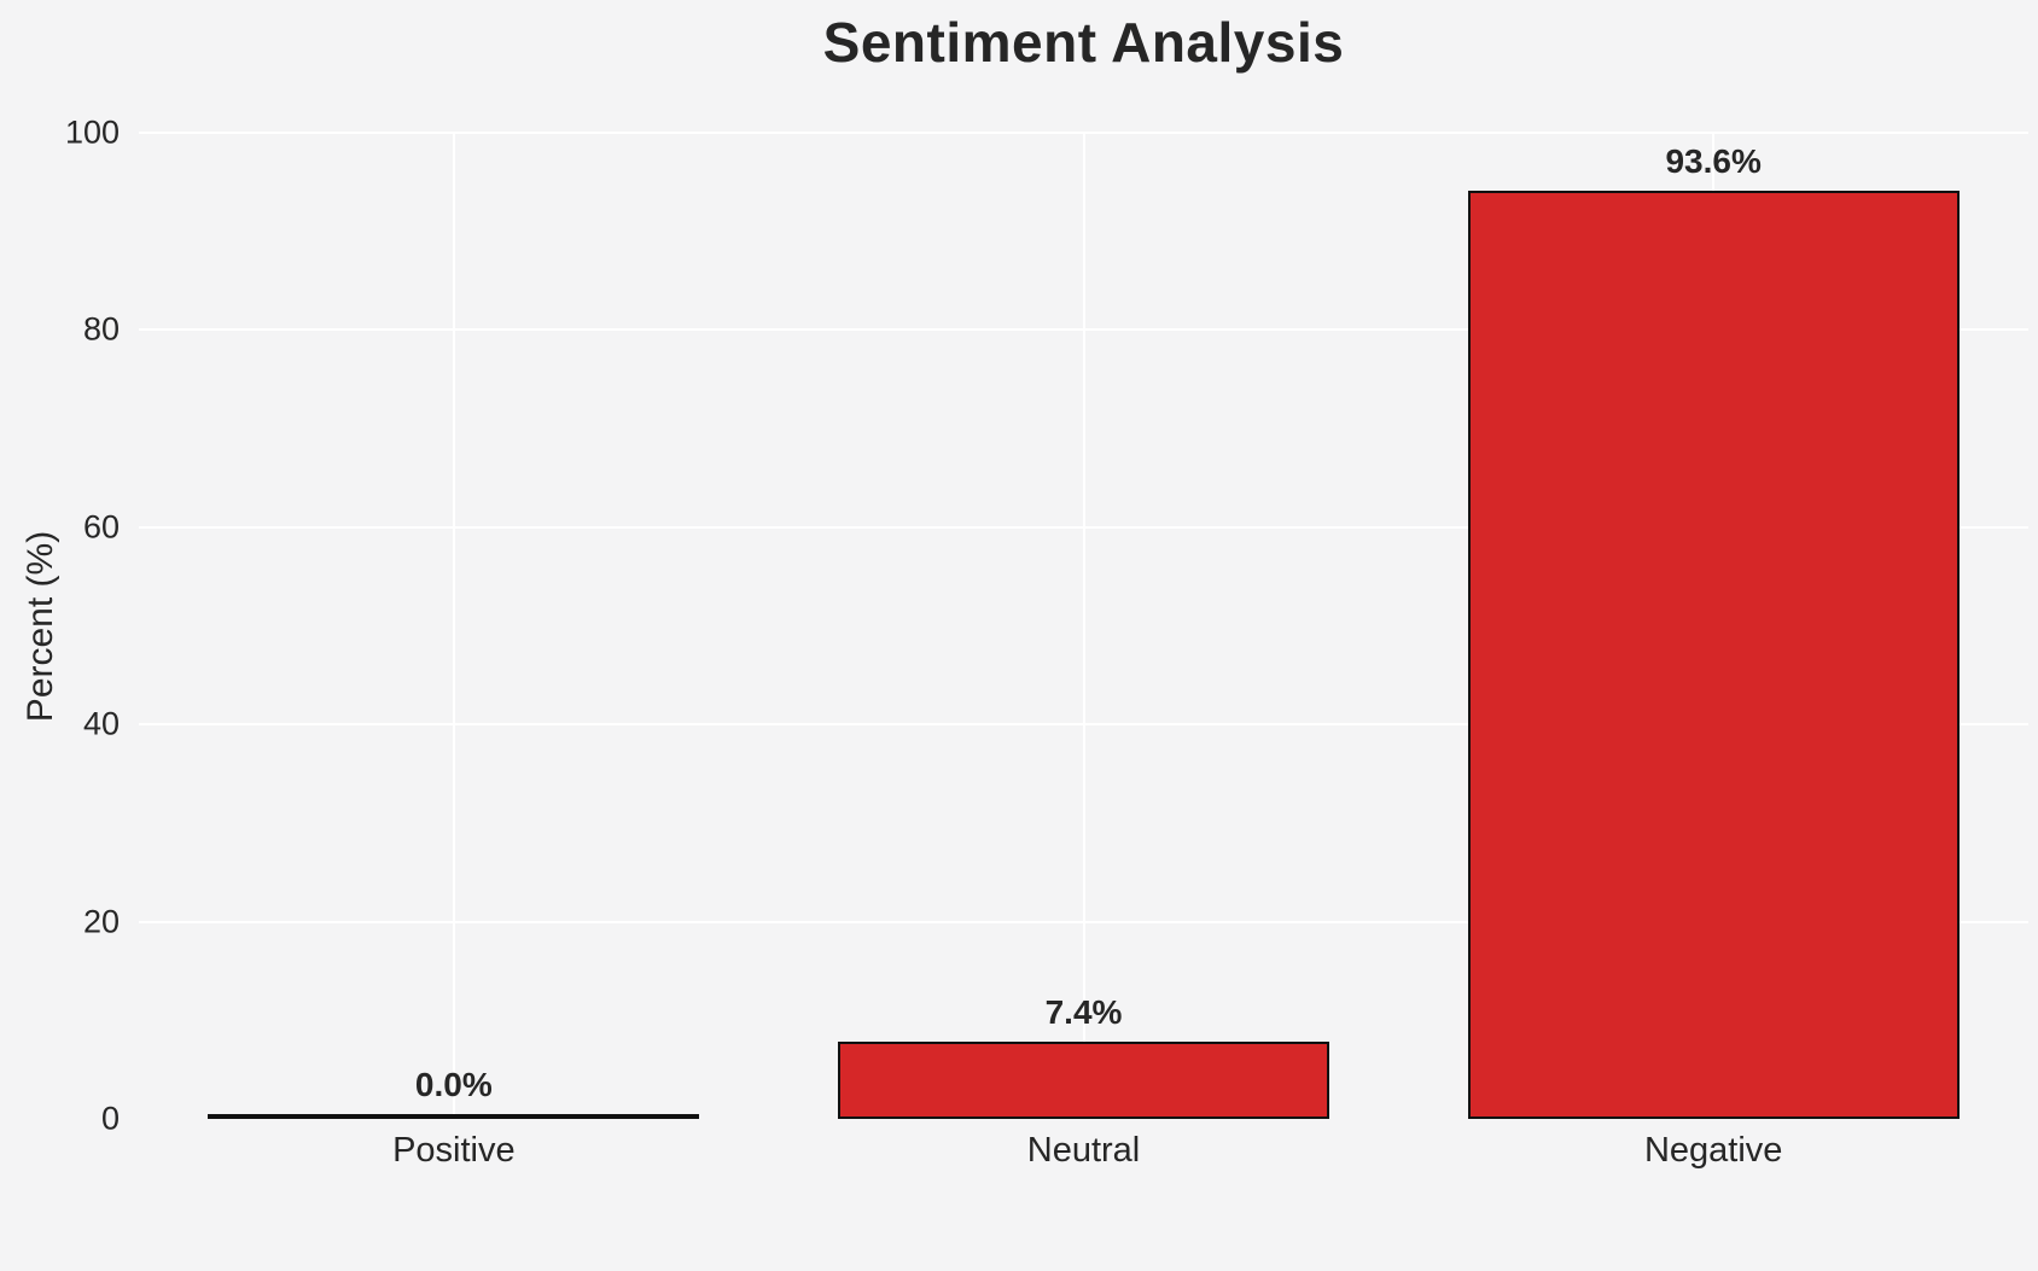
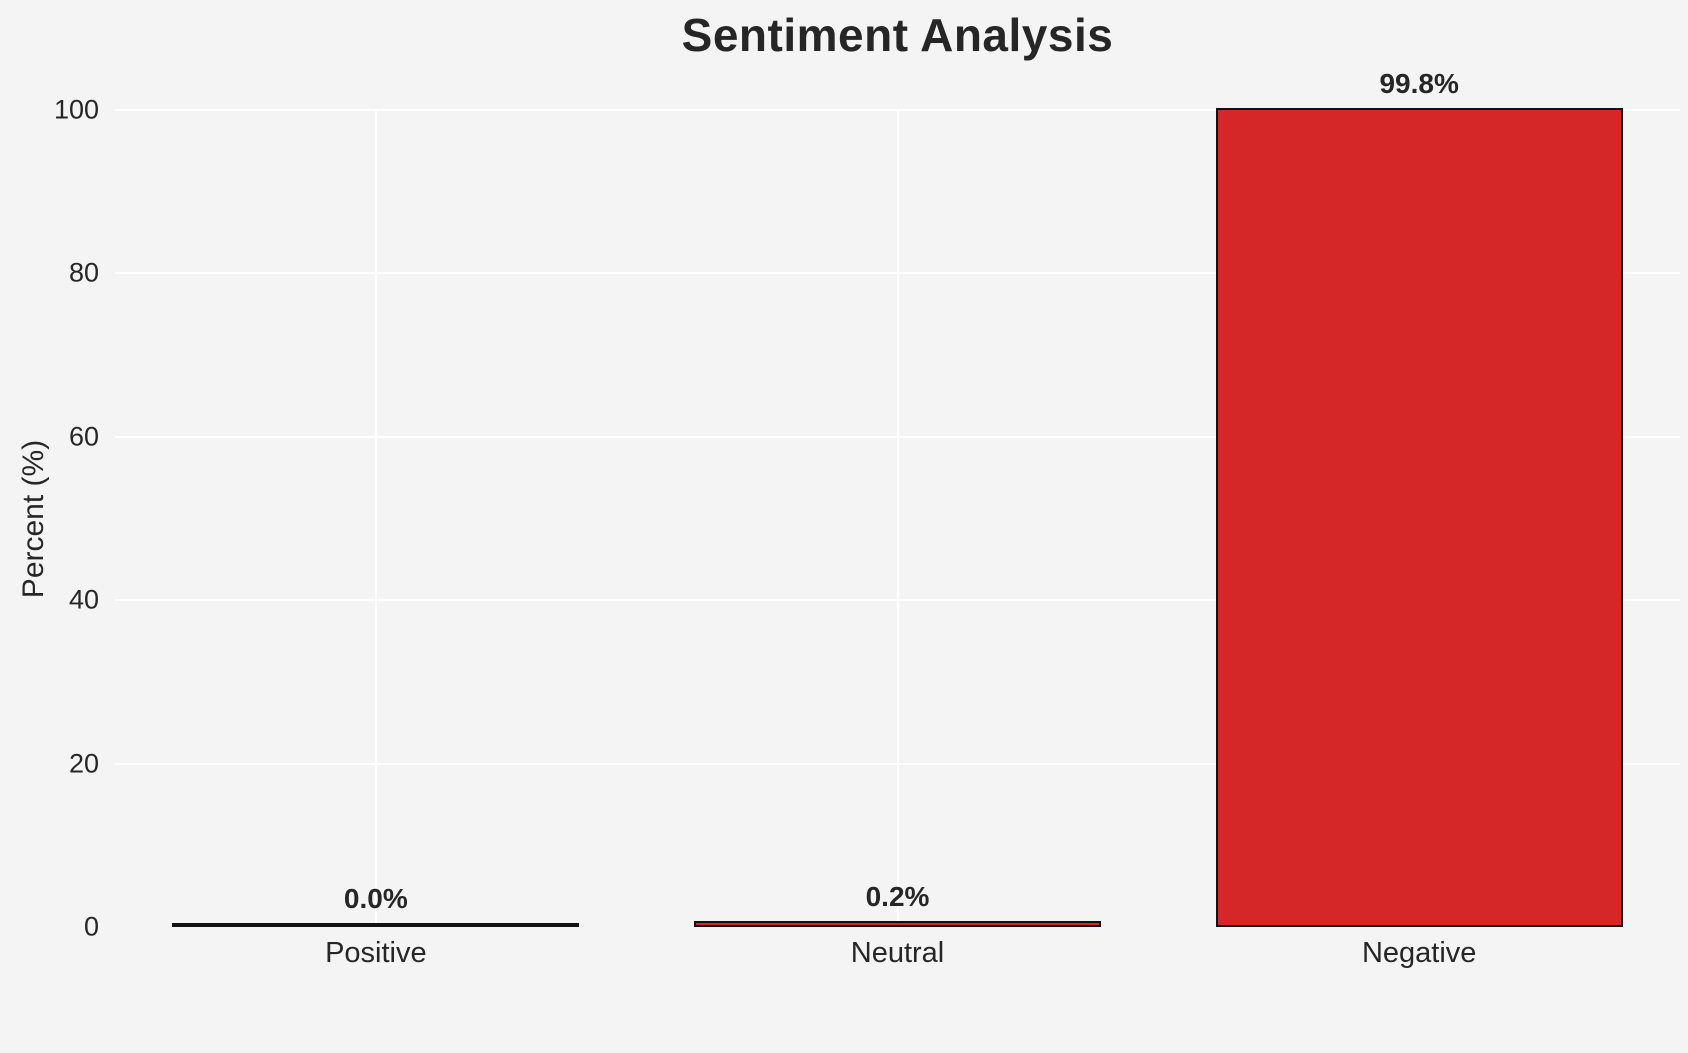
Neutral: 7.4% -> 0.2%
Negative: 93.6% -> 99.8%
